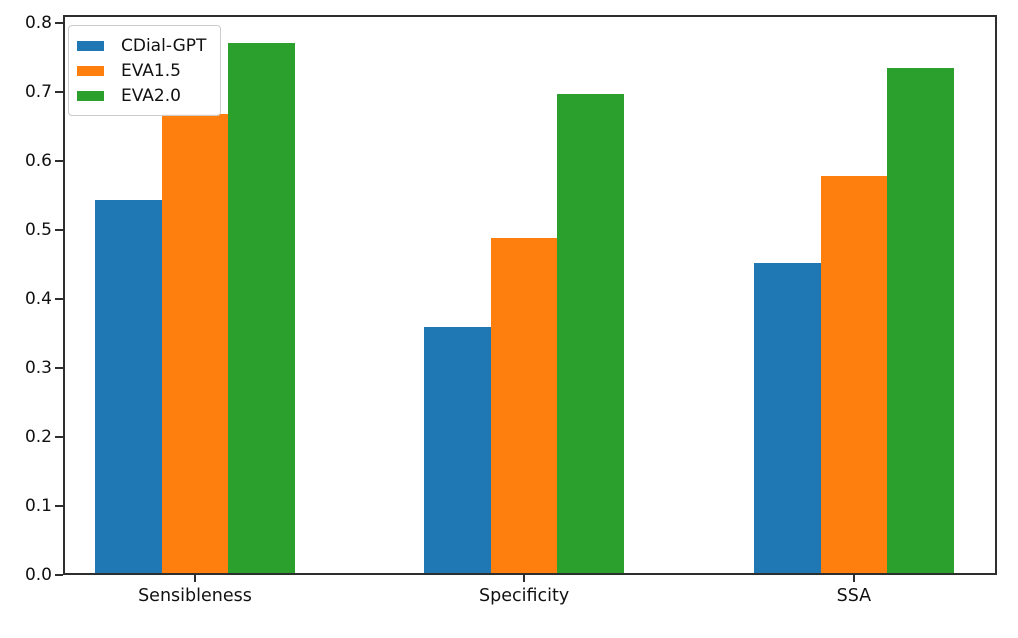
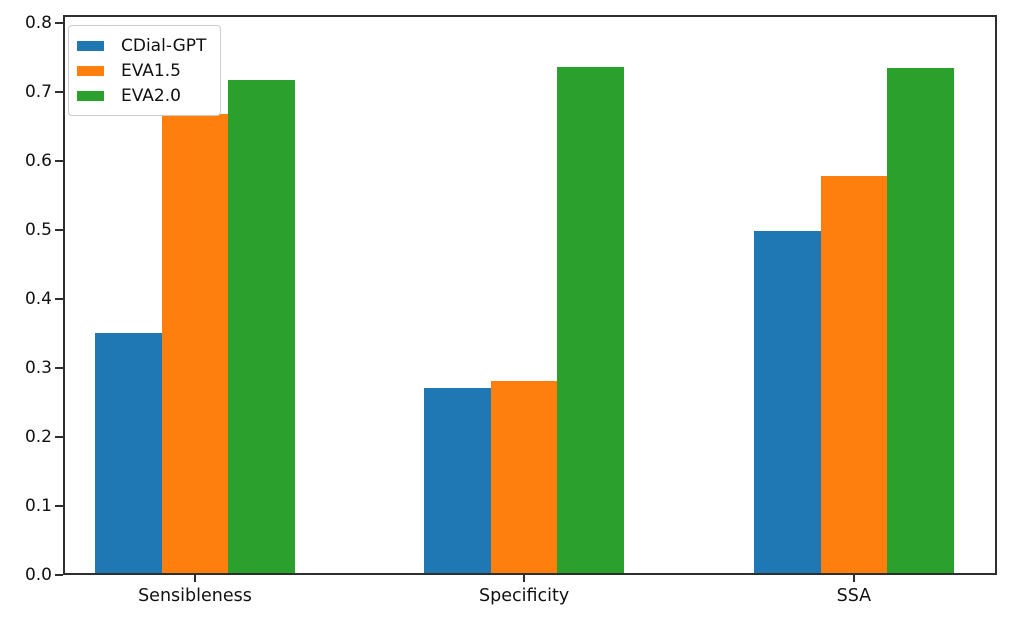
CDial-GPT/Sensibleness: 0.55 -> 0.35
EVA2.0/Sensibleness: 0.78 -> 0.72
CDial-GPT/Specificity: 0.36 -> 0.27
EVA1.5/Specificity: 0.49 -> 0.28
EVA2.0/Specificity: 0.70 -> 0.74
CDial-GPT/SSA: 0.45 -> 0.50
